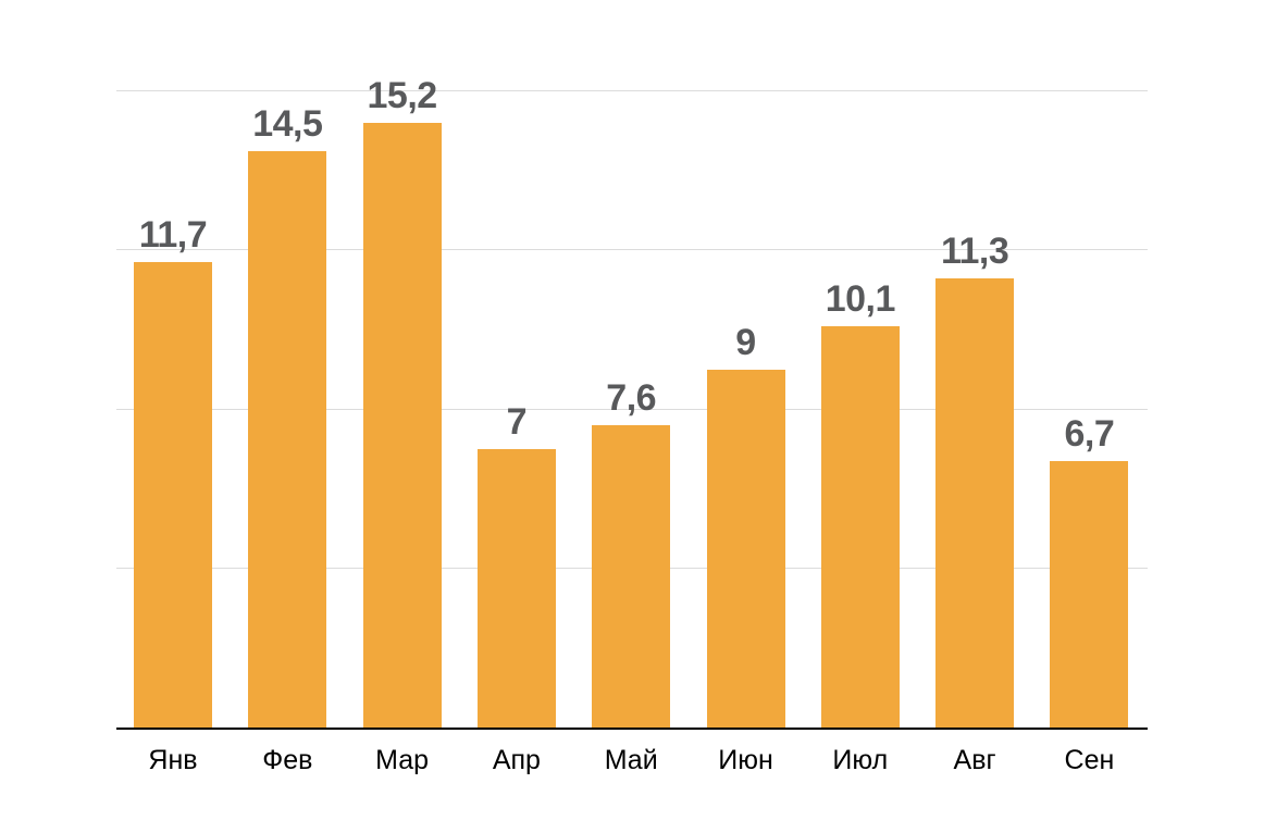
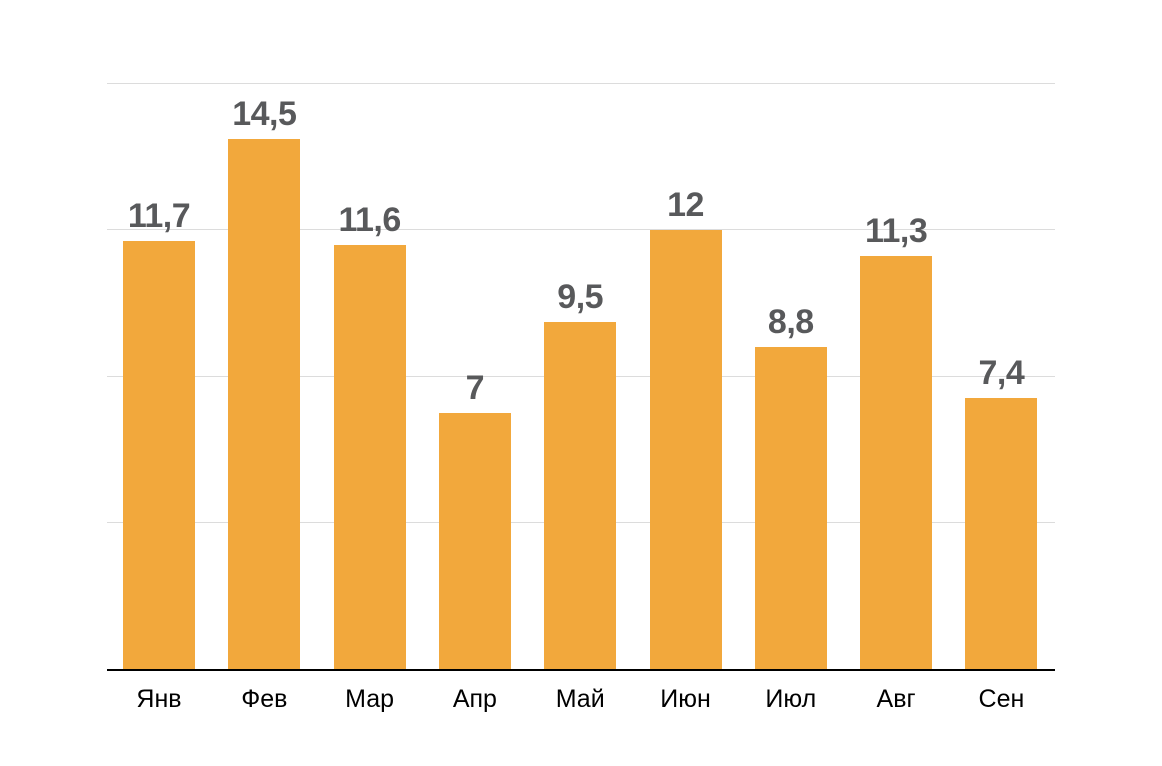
Мар: 15,2 -> 11,6
Май: 7,6 -> 9,5
Июн: 9 -> 12
Июл: 10,1 -> 8,8
Сен: 6,7 -> 7,4
